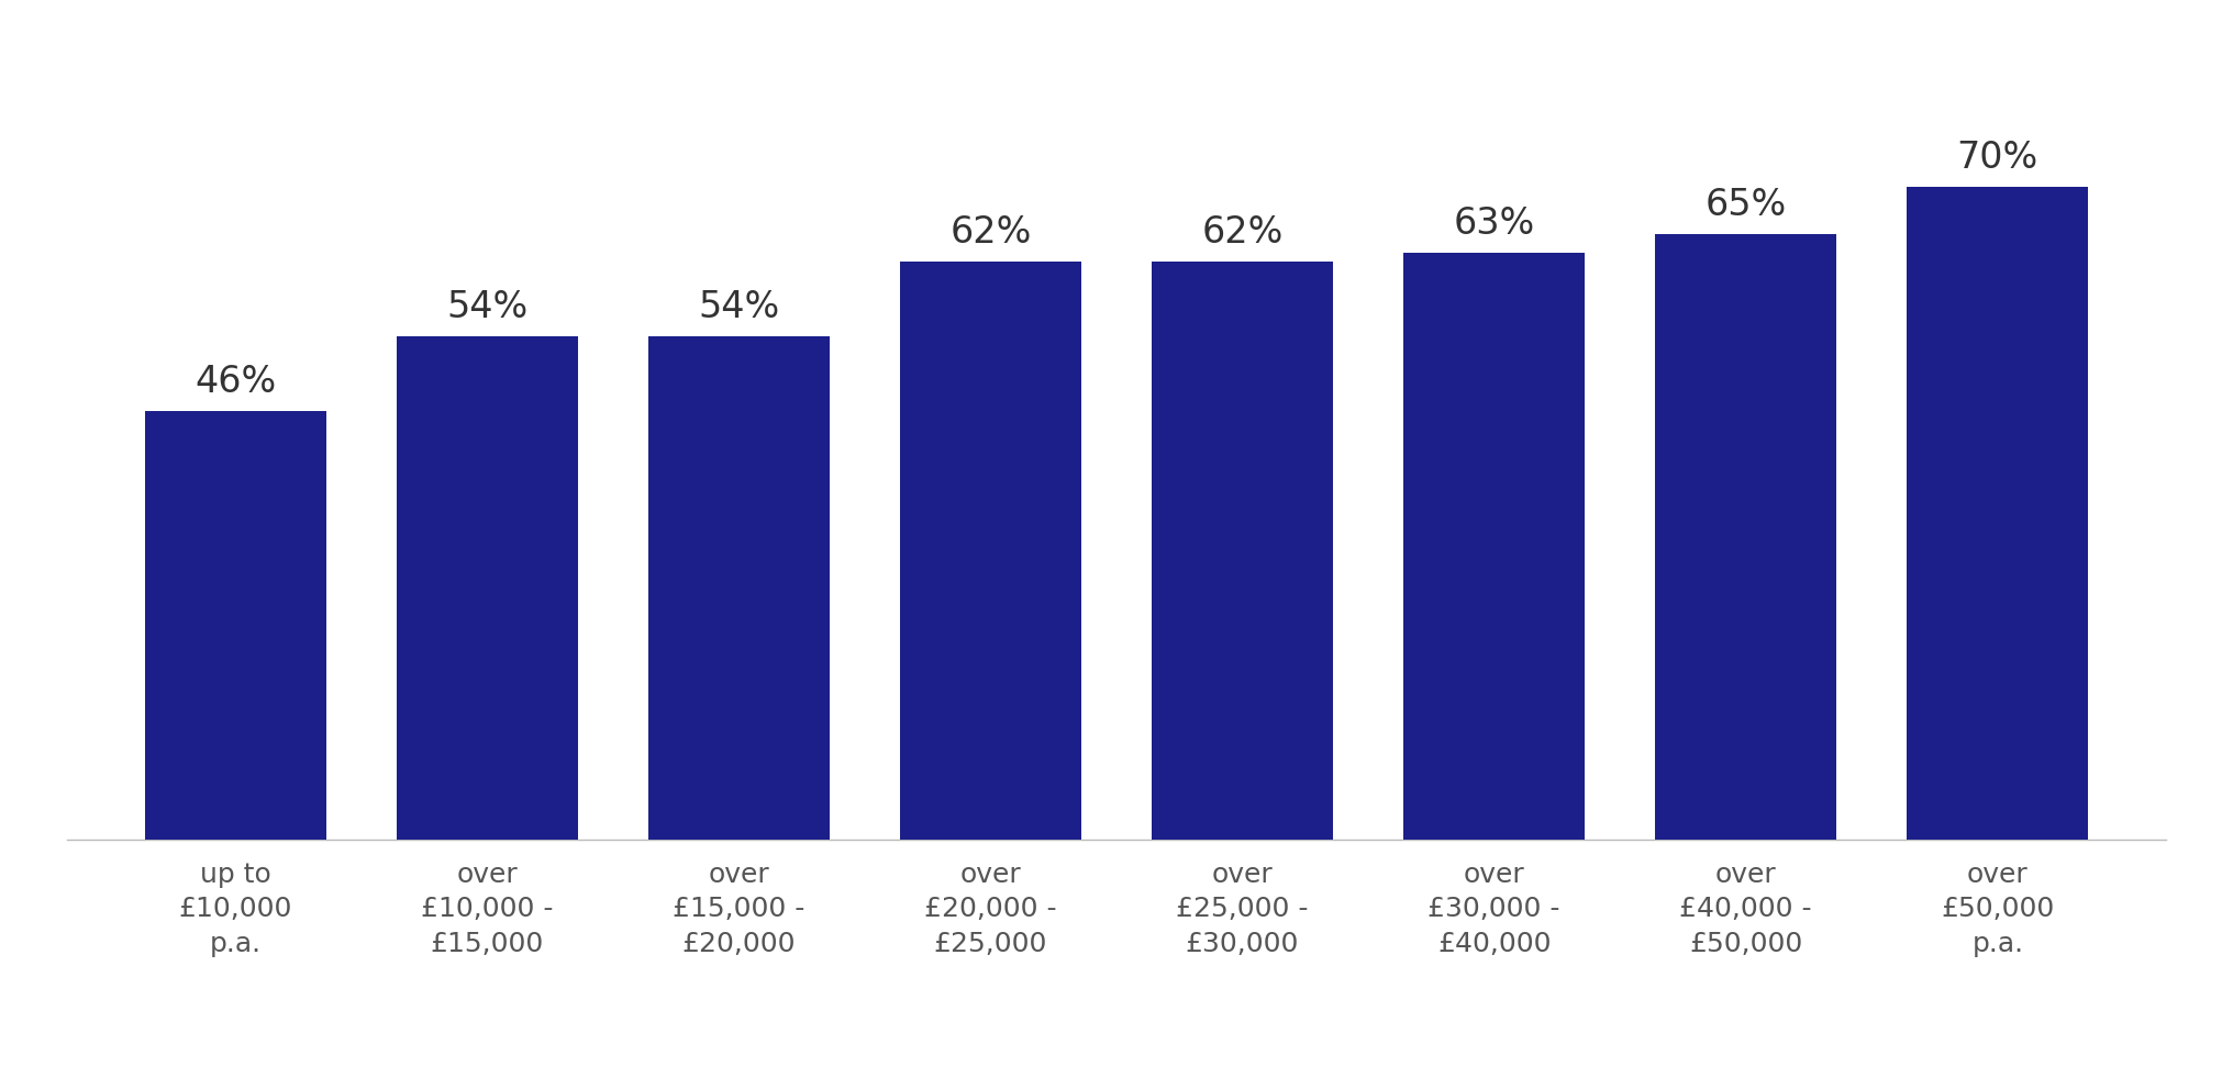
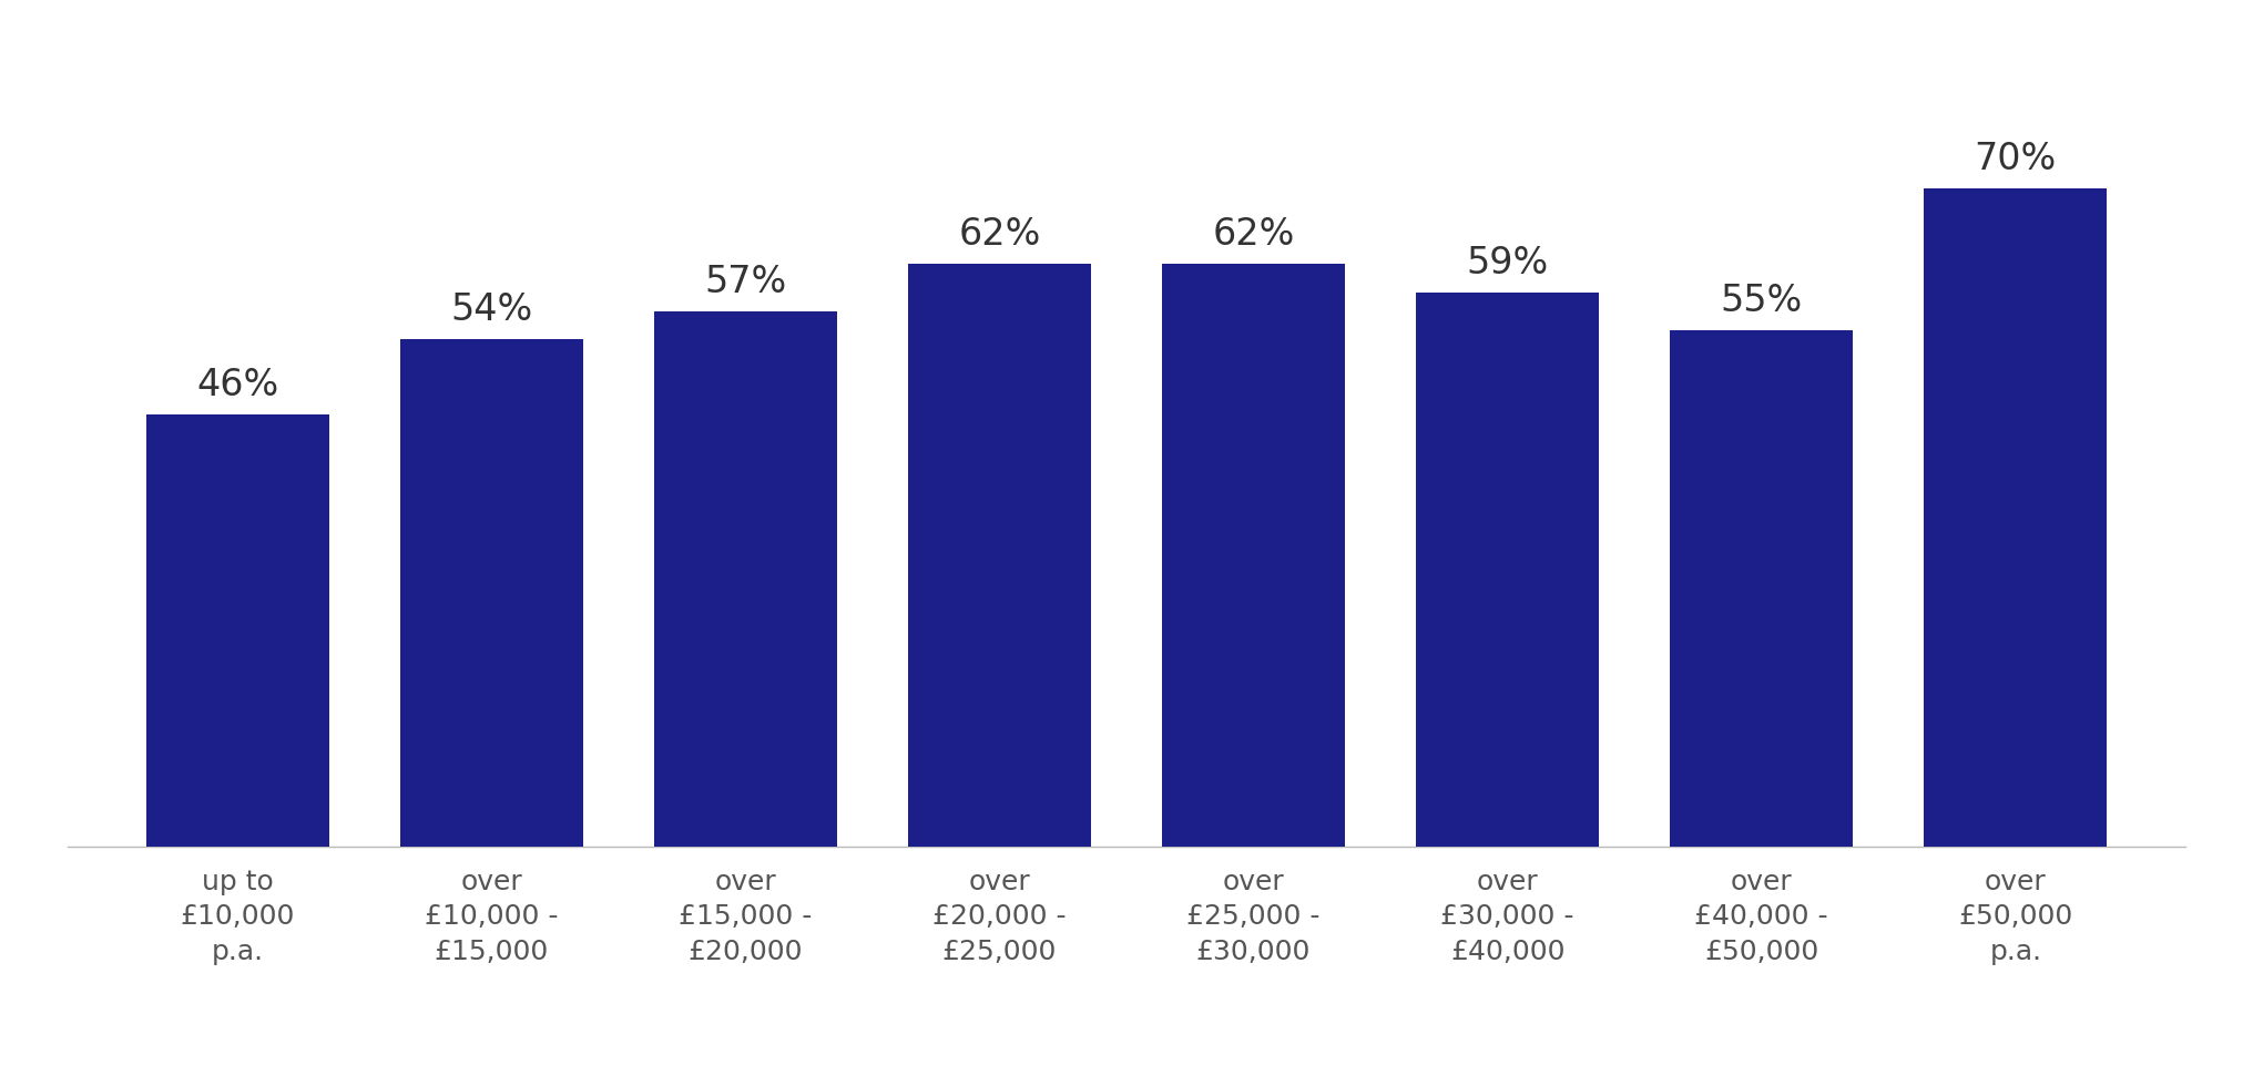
over £15,000 - £20,000: 54% -> 57%
over £30,000 - £40,000: 63% -> 59%
over £40,000 - £50,000: 65% -> 55%
